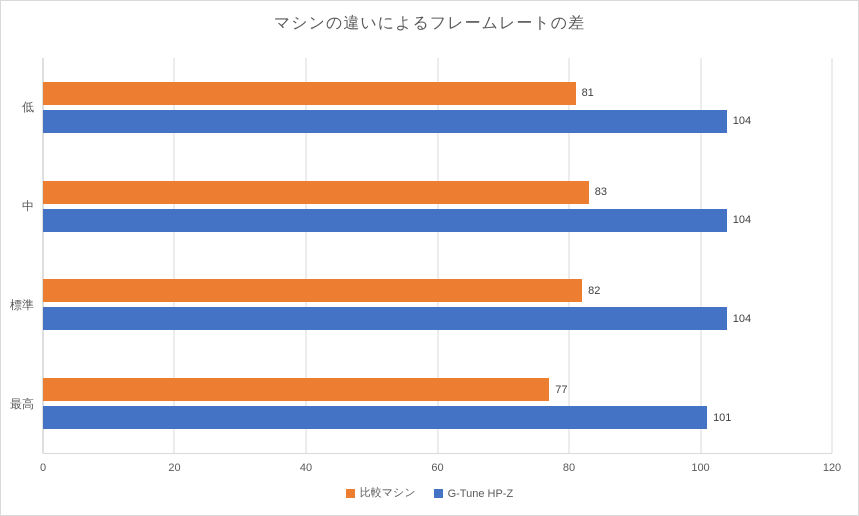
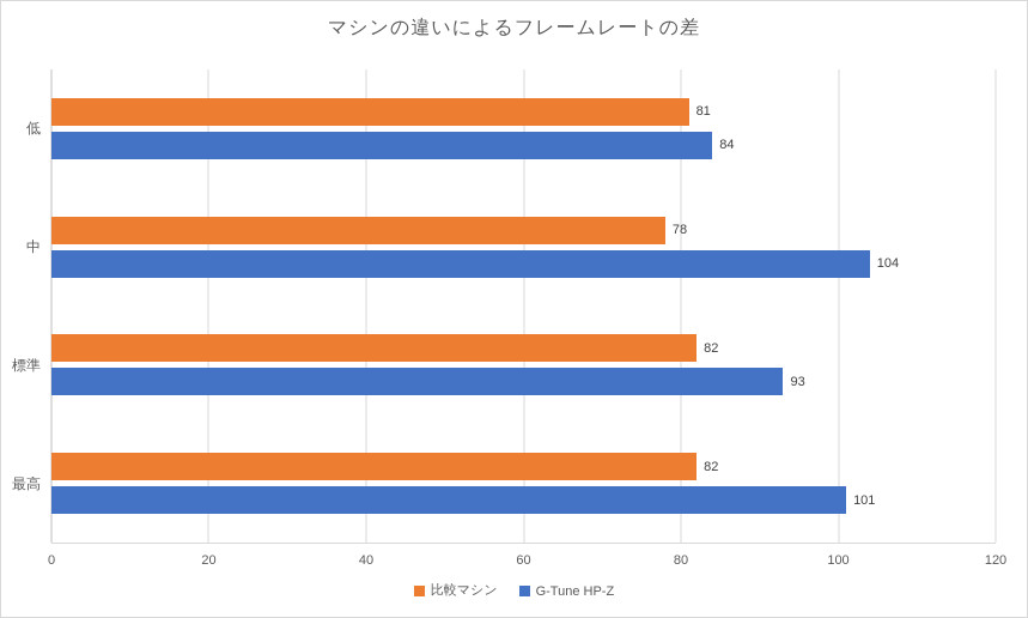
G-Tune HP-Z/低: 104 -> 84
比較マシン/中: 83 -> 78
G-Tune HP-Z/標準: 104 -> 93
比較マシン/最高: 77 -> 82
